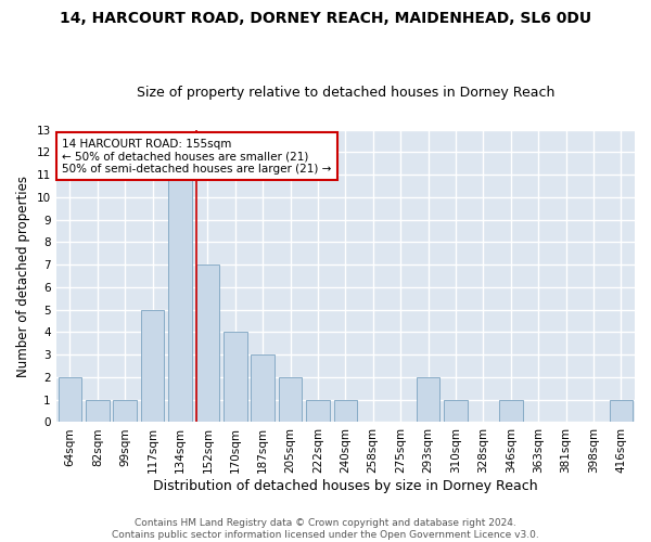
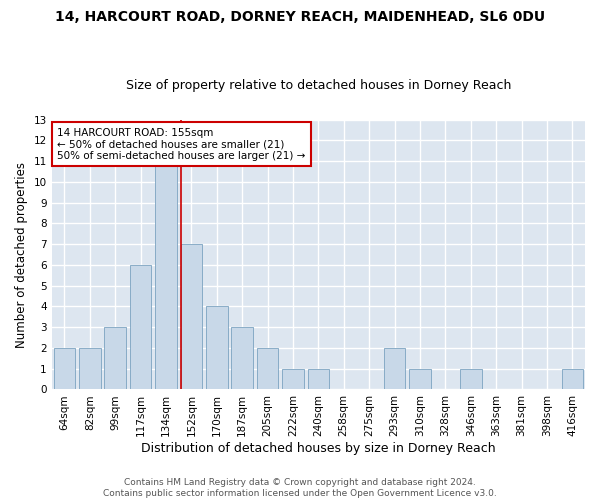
82sqm: 1 -> 2
99sqm: 1 -> 3
117sqm: 5 -> 6
